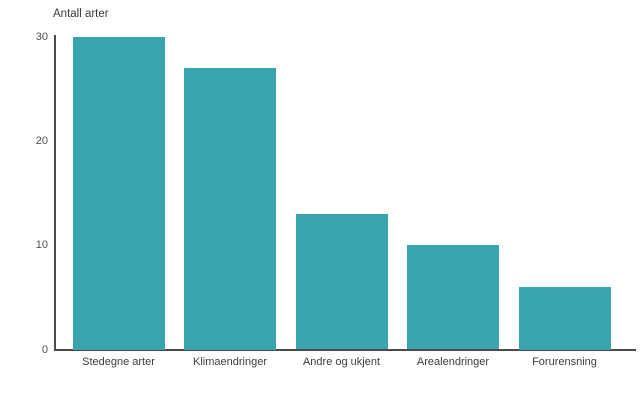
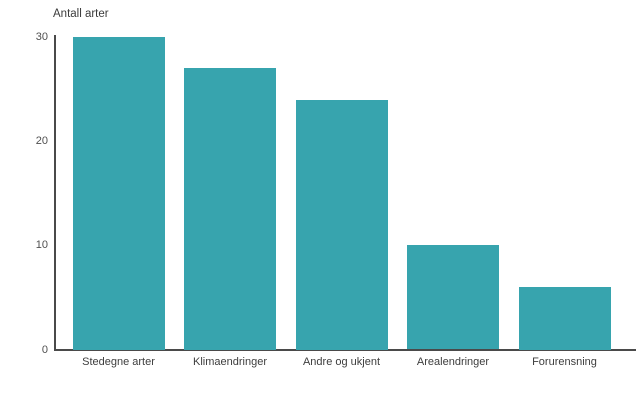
Andre og ukjent: 13 -> 24
